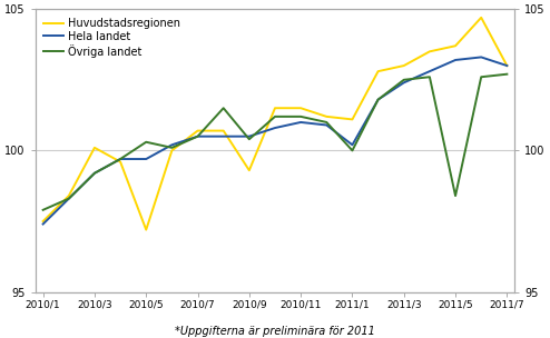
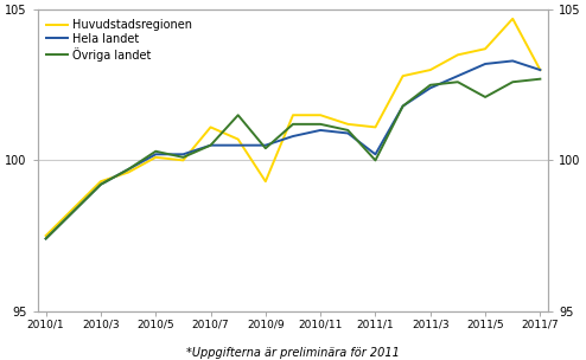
Övriga landet/2010/1: 97.9 -> 97.4
Huvudstadsregionen/2010/3: 100.1 -> 99.3
Huvudstadsregionen/2010/5: 97.2 -> 100.1
Hela landet/2010/5: 99.7 -> 100.2
Huvudstadsregionen/2010/7: 100.7 -> 101.1
Övriga landet/2011/5: 98.4 -> 102.1
